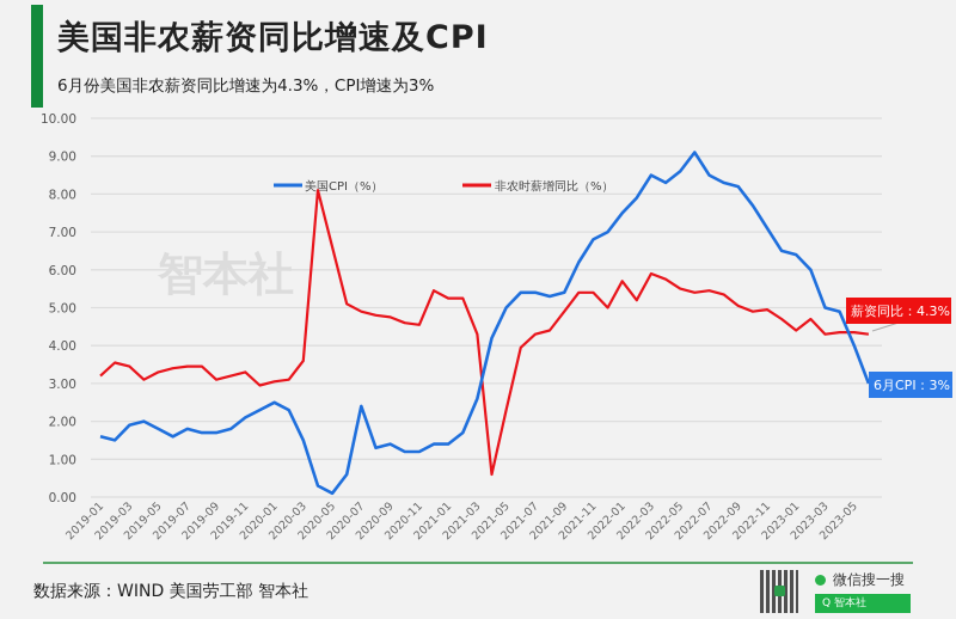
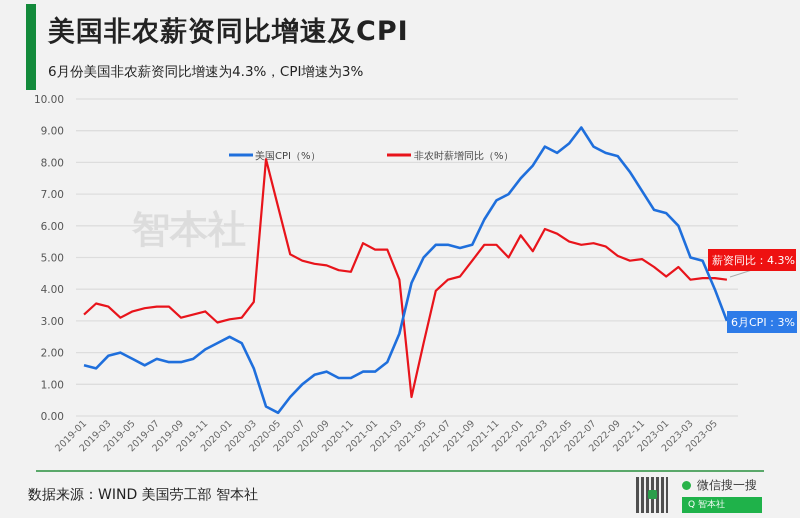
美国CPI（%）/2020-07: 2.4 -> 1.0
